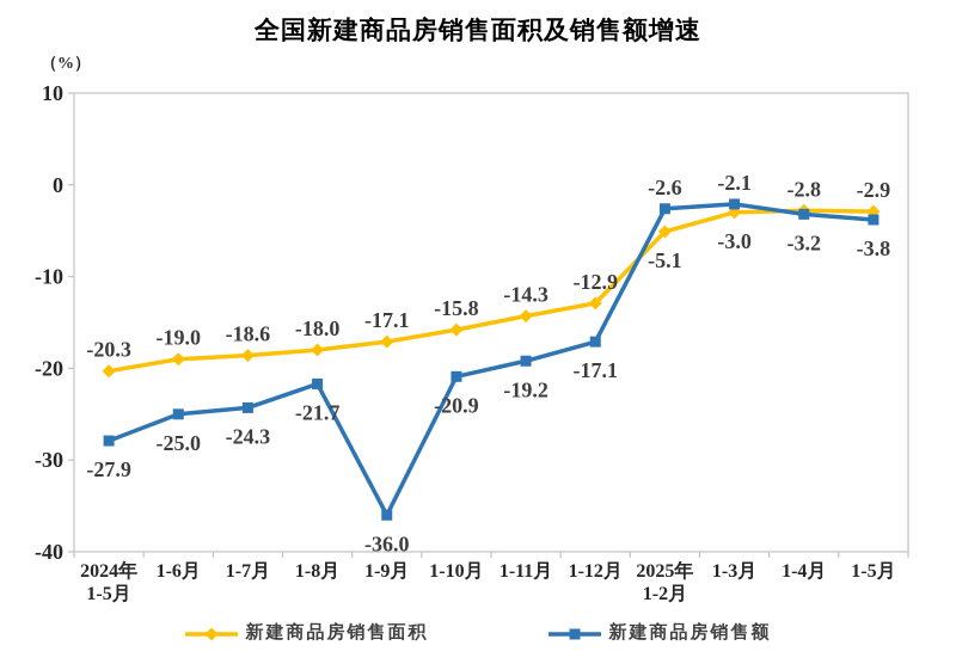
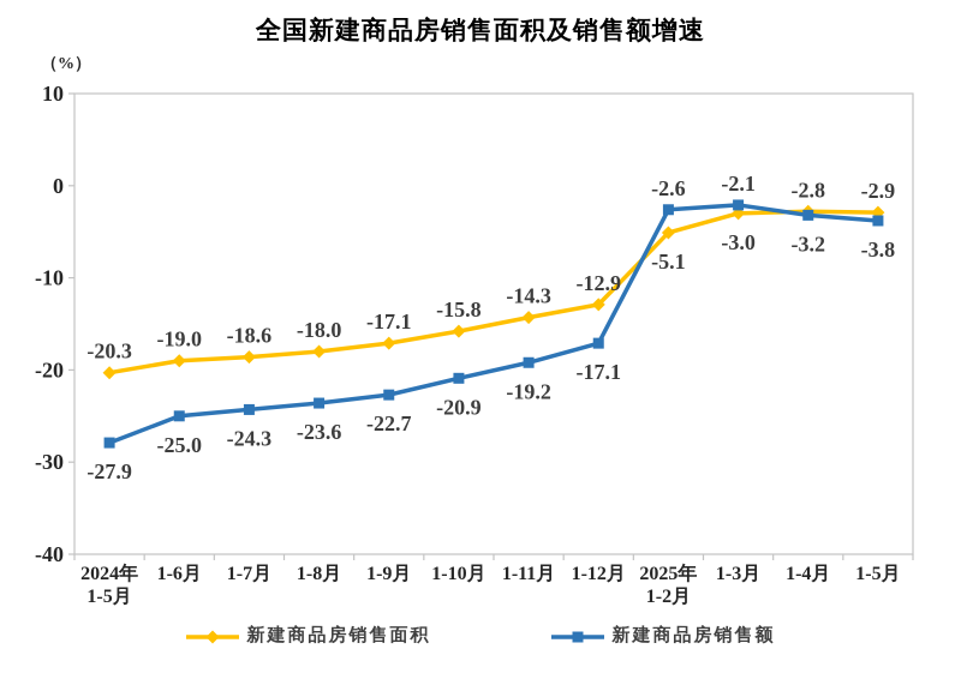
新建商品房销售额/1-8月: -21.7 -> -23.6
新建商品房销售额/1-9月: -36.0 -> -22.7
